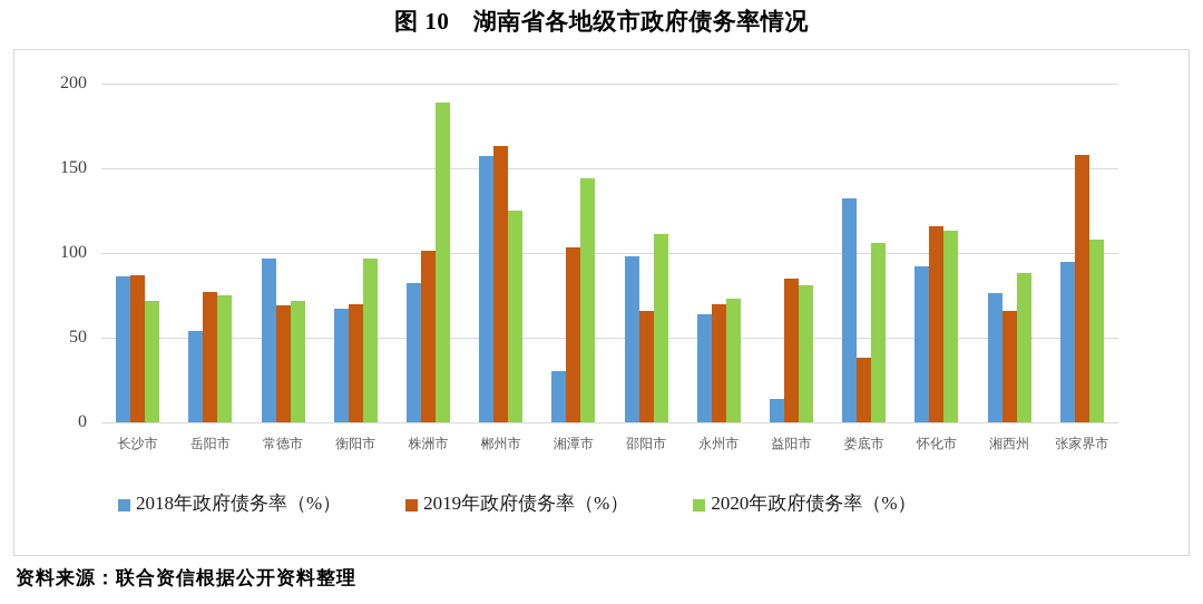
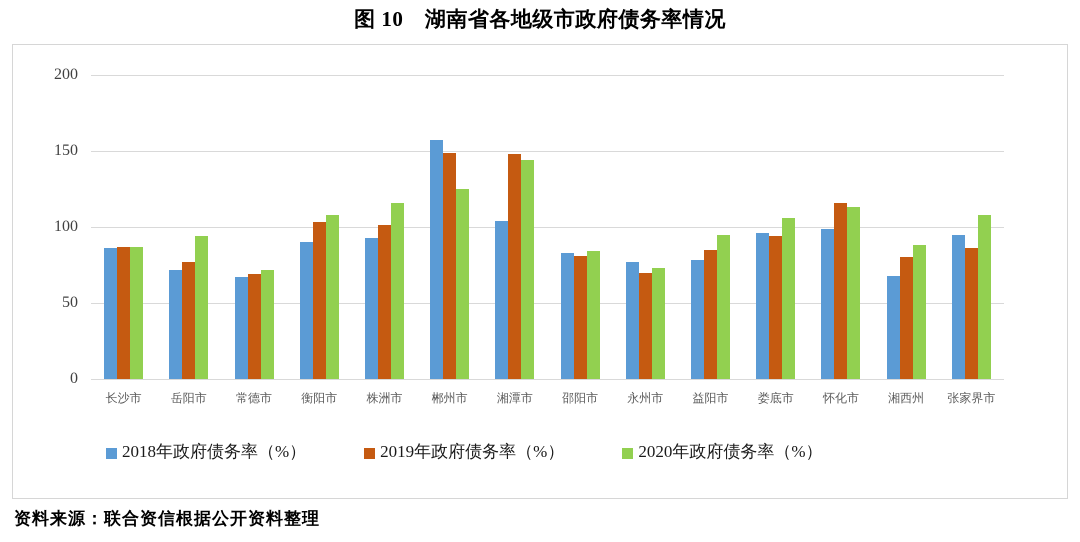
2020年政府债务率（%）/长沙市: 72 -> 87
2018年政府债务率（%）/岳阳市: 54 -> 72
2020年政府债务率（%）/岳阳市: 75 -> 94
2018年政府债务率（%）/常德市: 97 -> 67
2018年政府债务率（%）/衡阳市: 67 -> 90
2019年政府债务率（%）/衡阳市: 70 -> 103
2020年政府债务率（%）/衡阳市: 97 -> 108
2018年政府债务率（%）/株洲市: 82 -> 93
2020年政府债务率（%）/株洲市: 189 -> 116
2019年政府债务率（%）/郴州市: 163 -> 149
2018年政府债务率（%）/湘潭市: 30 -> 104
2019年政府债务率（%）/湘潭市: 103 -> 148
2018年政府债务率（%）/邵阳市: 98 -> 83
2019年政府债务率（%）/邵阳市: 66 -> 81
2020年政府债务率（%）/邵阳市: 111 -> 84
2018年政府债务率（%）/永州市: 64 -> 77
2018年政府债务率（%）/益阳市: 14 -> 78
2020年政府债务率（%）/益阳市: 81 -> 95
2018年政府债务率（%）/娄底市: 132 -> 96
2019年政府债务率（%）/娄底市: 38 -> 94
2018年政府债务率（%）/怀化市: 92 -> 99
2018年政府债务率（%）/湘西州: 76 -> 68
2019年政府债务率（%）/湘西州: 66 -> 80
2019年政府债务率（%）/张家界市: 158 -> 86
